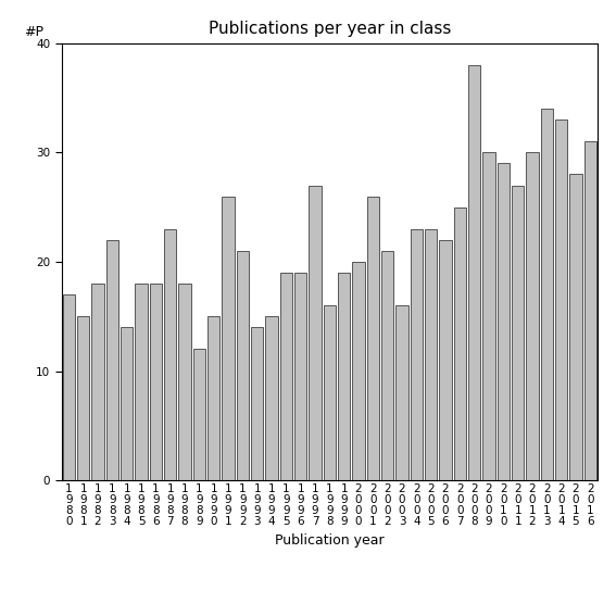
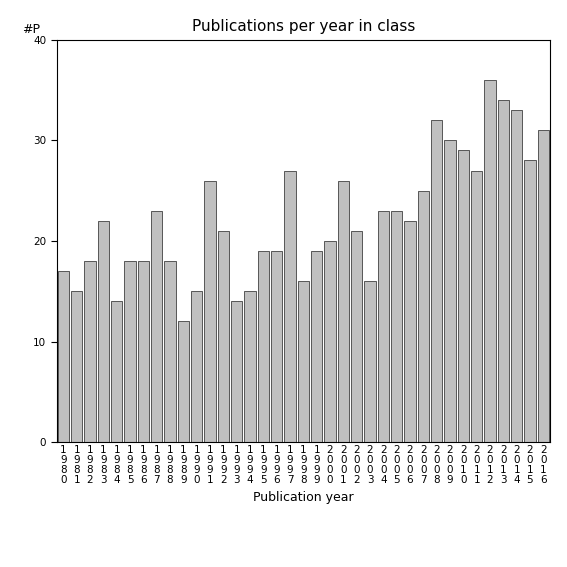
2 0 0 8: 38 -> 32
2 0 1 2: 30 -> 36
